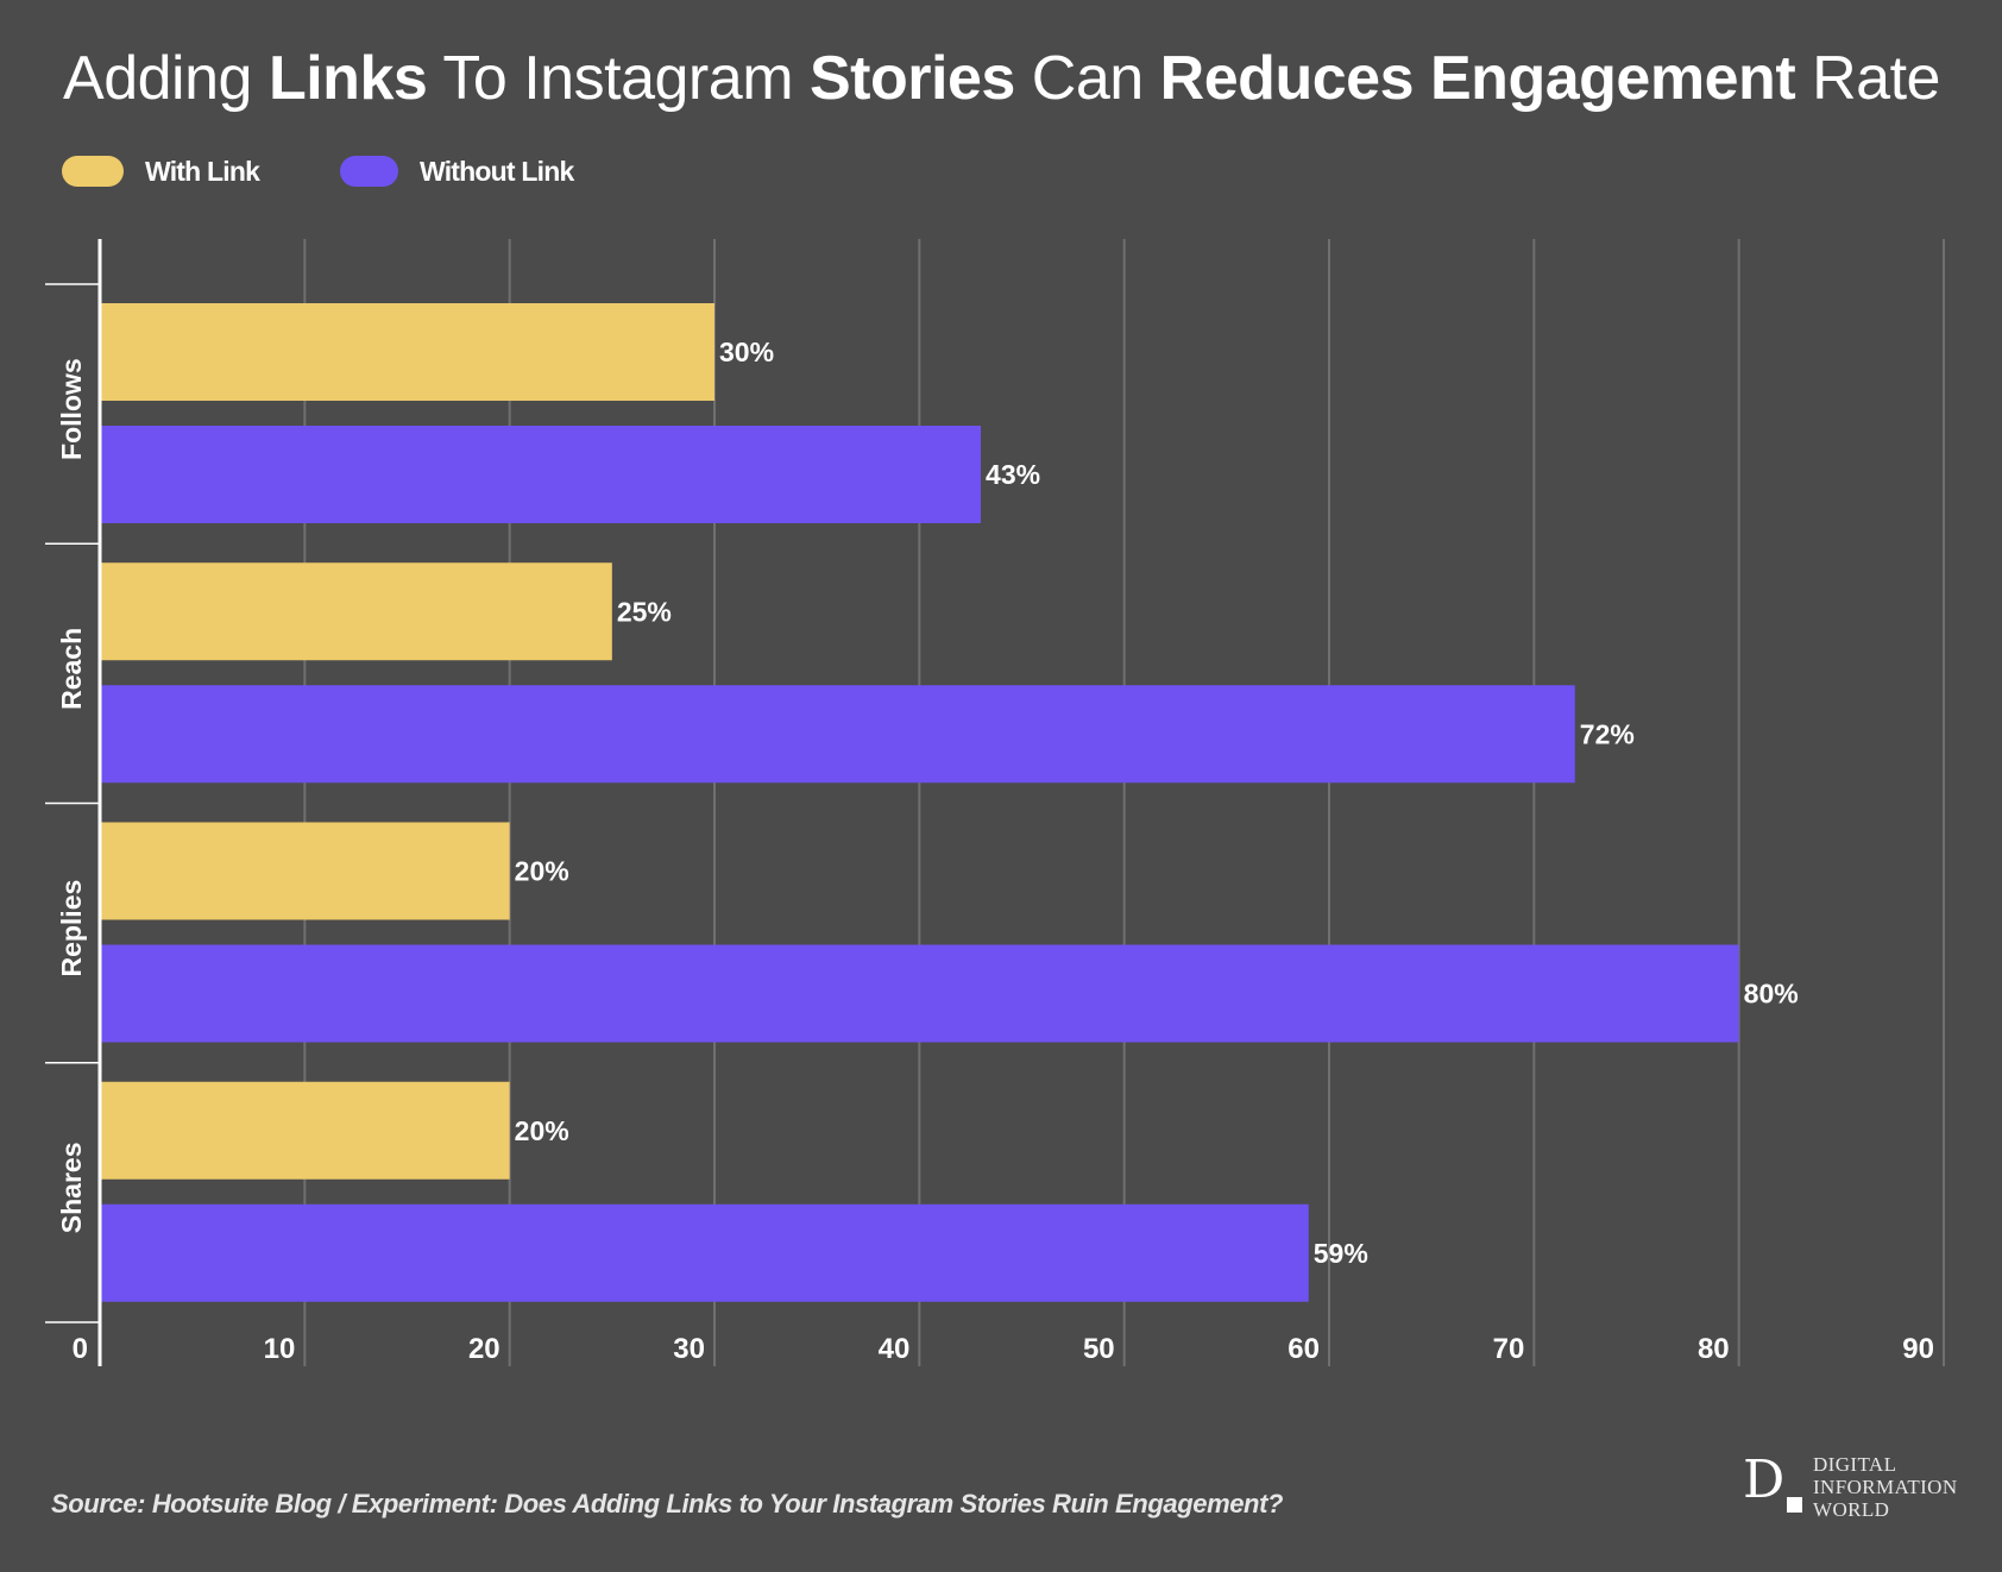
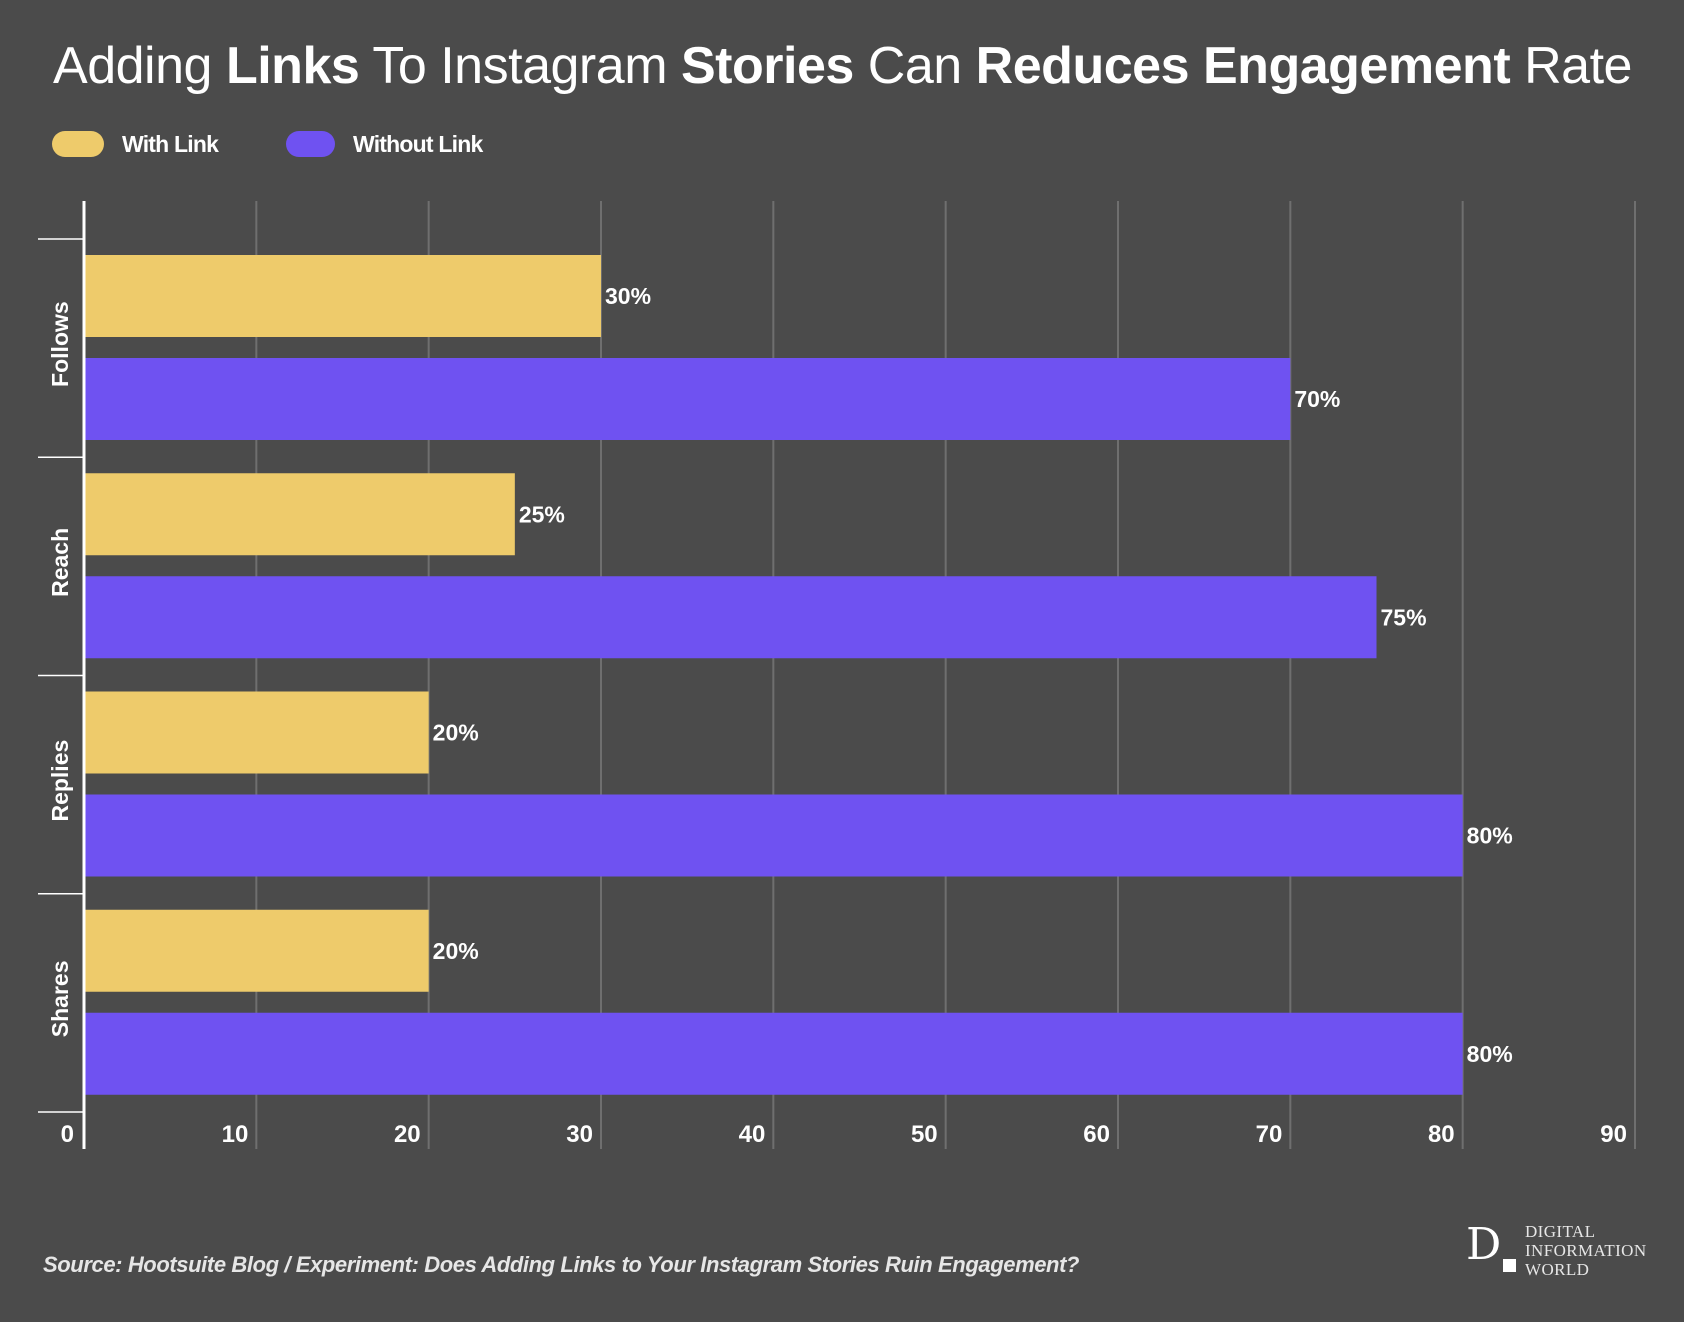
Without Link/Follows: 43% -> 70%
Without Link/Reach: 72% -> 75%
Without Link/Shares: 59% -> 80%
